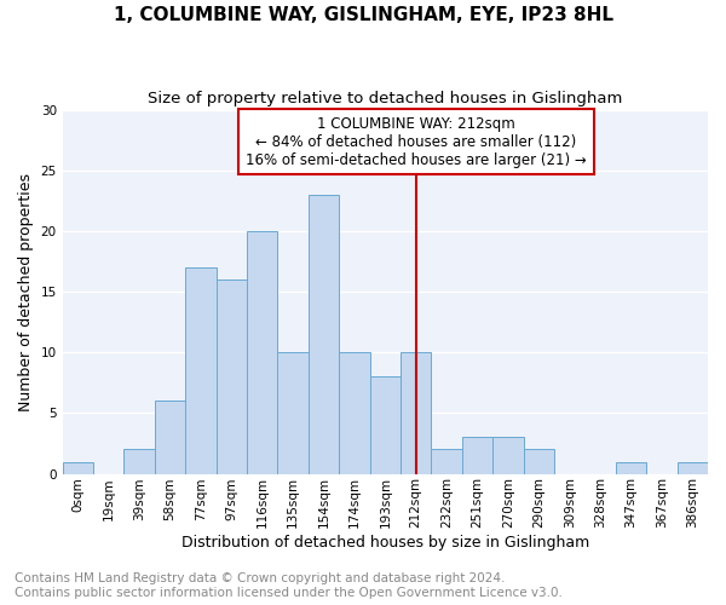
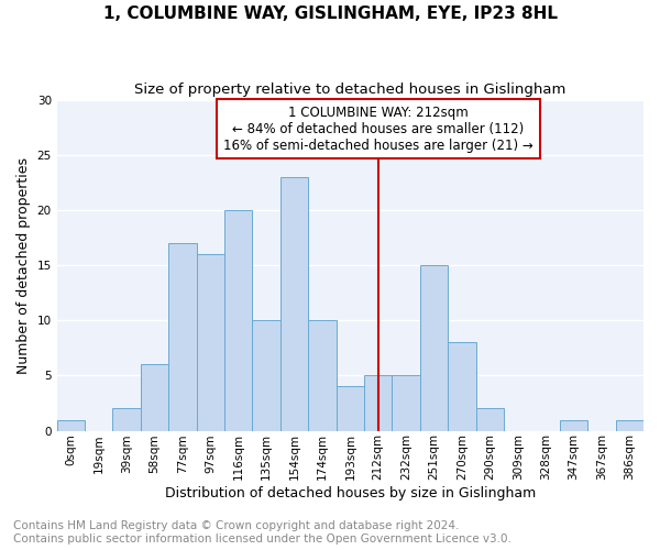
193sqm: 8 -> 4
212sqm: 10 -> 5
232sqm: 2 -> 5
251sqm: 3 -> 15
270sqm: 3 -> 8
